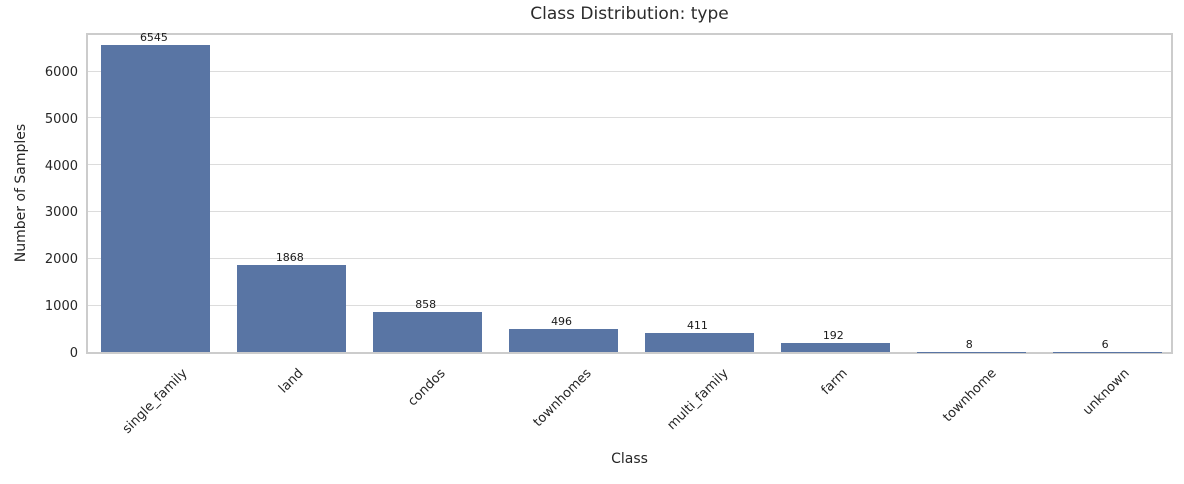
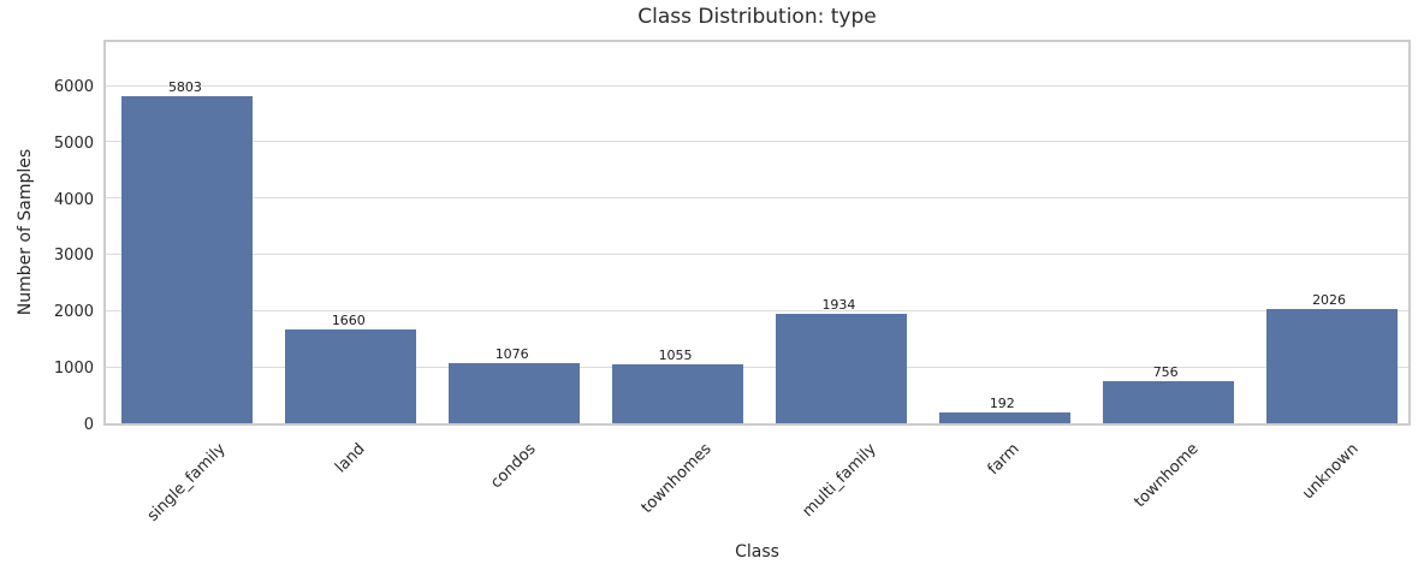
single_family: 6545 -> 5803
land: 1868 -> 1660
condos: 858 -> 1076
townhomes: 496 -> 1055
multi_family: 411 -> 1934
townhome: 8 -> 756
unknown: 6 -> 2026
